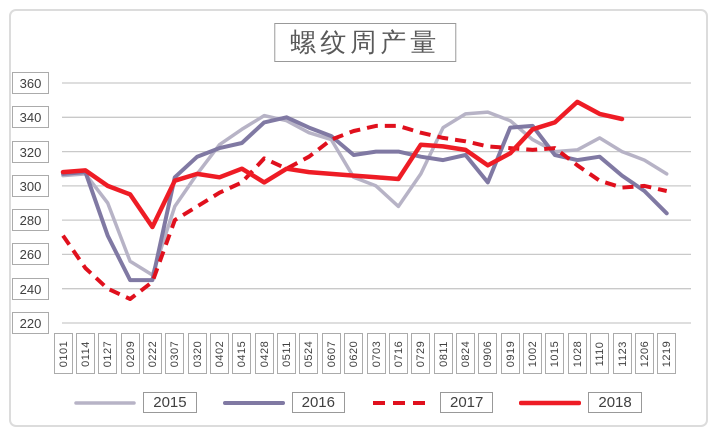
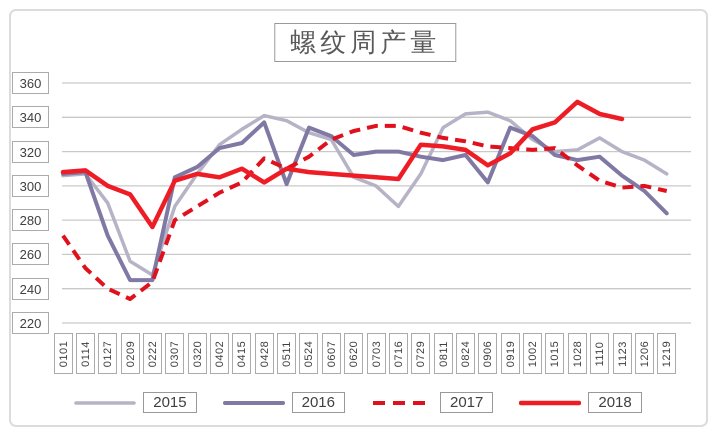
2016/0320: 317 -> 311
2016/0511: 340 -> 301
2016/1002: 335 -> 329
